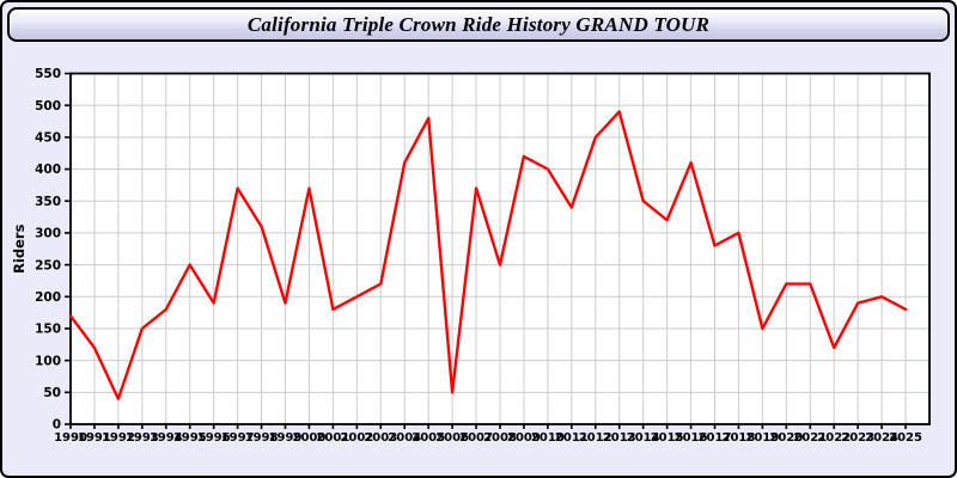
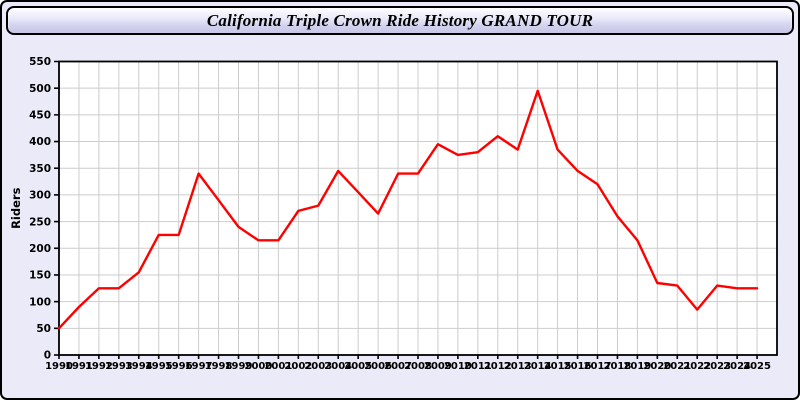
1990: 170 -> 50
1991: 120 -> 90
1992: 40 -> 120
1993: 150 -> 120
1994: 180 -> 160
1995: 250 -> 220
1996: 190 -> 220
1997: 370 -> 340
1998: 310 -> 290
1999: 190 -> 240
2000: 370 -> 220
2001: 180 -> 220
2002: 200 -> 270
2003: 220 -> 280
2004: 410 -> 340
2005: 480 -> 300
2006: 50 -> 260
2007: 370 -> 340
2008: 250 -> 340
2009: 420 -> 400
2010: 400 -> 380
2011: 340 -> 380
2012: 450 -> 410
2013: 490 -> 380
2014: 350 -> 500
2015: 320 -> 380
2016: 410 -> 340
2017: 280 -> 320
2018: 300 -> 260
2019: 150 -> 220
2020: 220 -> 140
2021: 220 -> 130
2022: 120 -> 80
2023: 190 -> 130
2024: 200 -> 120
2025: 180 -> 120
